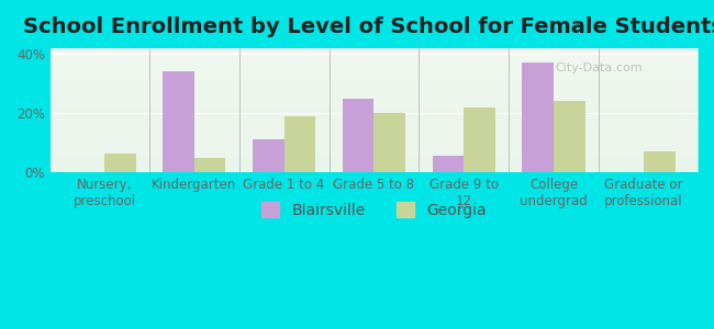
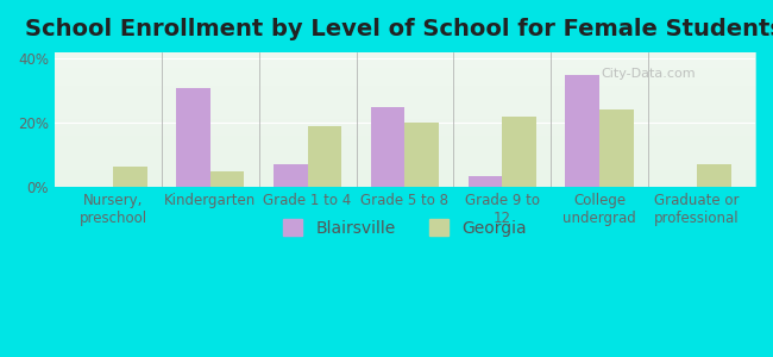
Blairsville/Kindergarten: 34.0% -> 31.0%
Blairsville/Grade 1 to 4: 11.0% -> 7.0%
Blairsville/Grade 9 to 12: 5.5% -> 3.5%
Blairsville/College undergrad: 37.0% -> 35.0%
